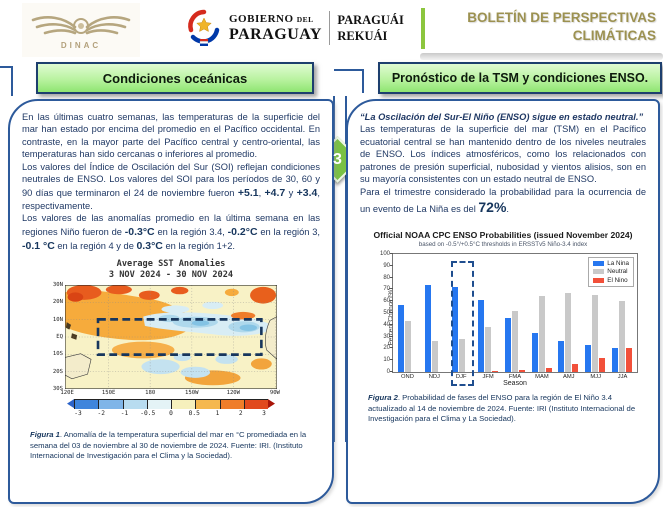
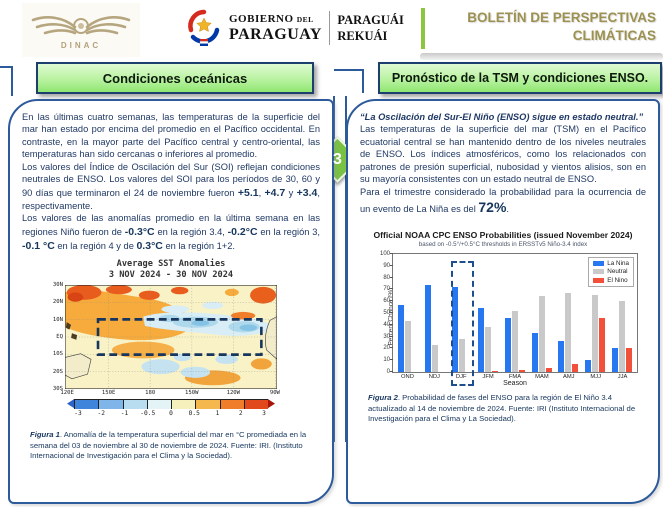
Neutral/NDJ: 26 -> 23
La Nina/JFM: 61 -> 54
La Nina/MJJ: 23 -> 10
El Nino/MJJ: 12 -> 46
